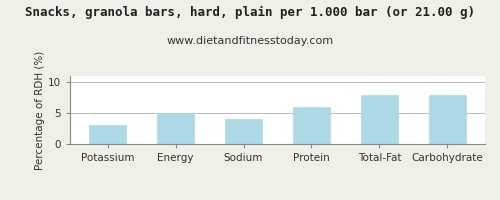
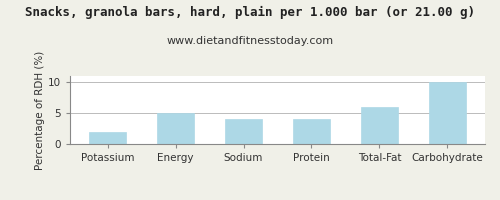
Potassium: 3 -> 2
Protein: 6 -> 4
Total-Fat: 8 -> 6
Carbohydrate: 8 -> 10
